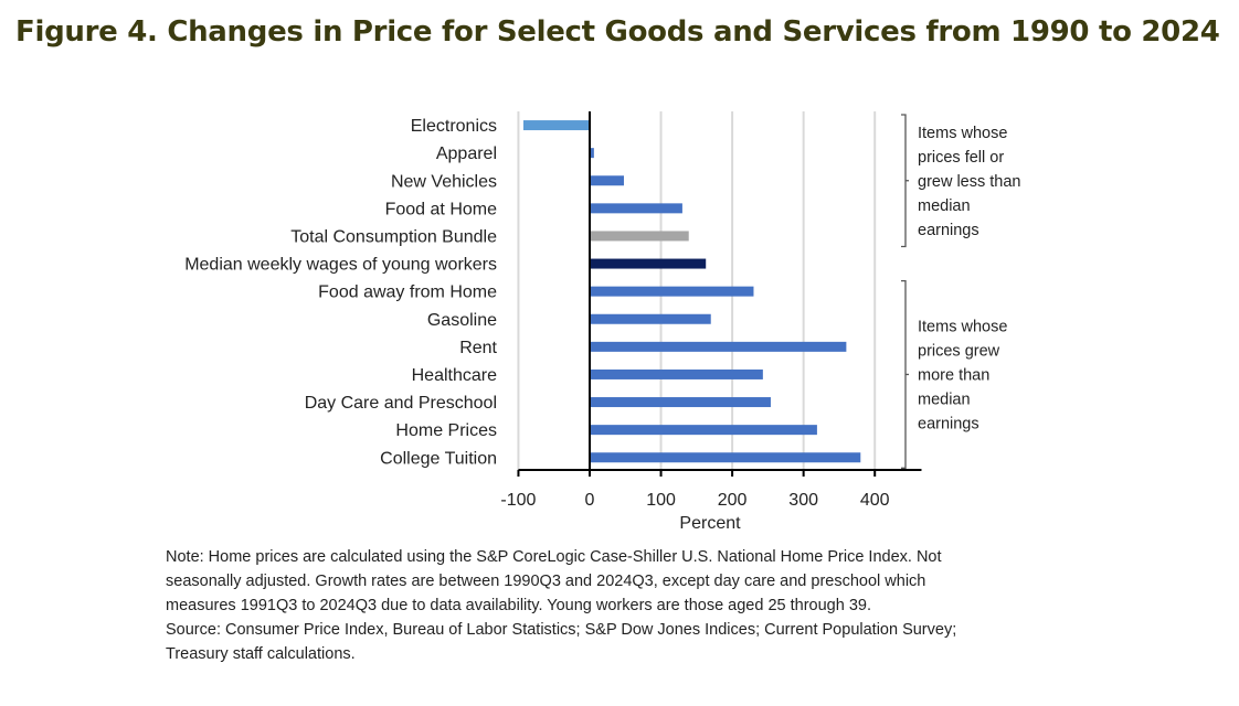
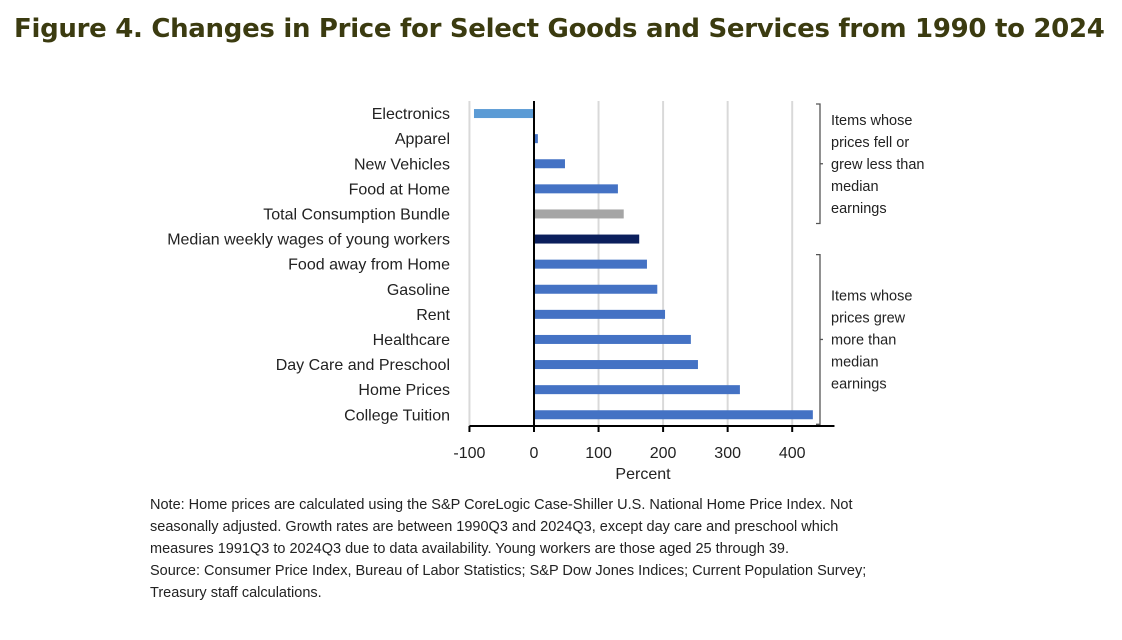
Food away from Home: 230 -> 180
Gasoline: 170 -> 190
Rent: 360 -> 200
College Tuition: 380 -> 430
